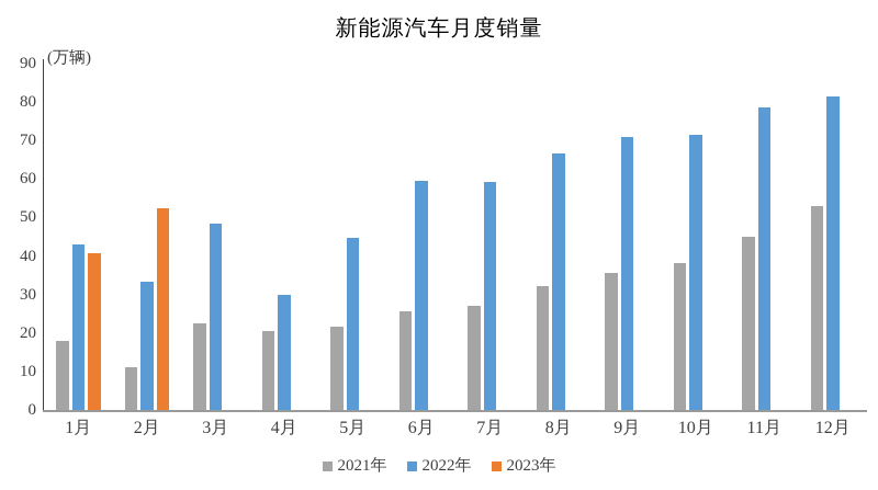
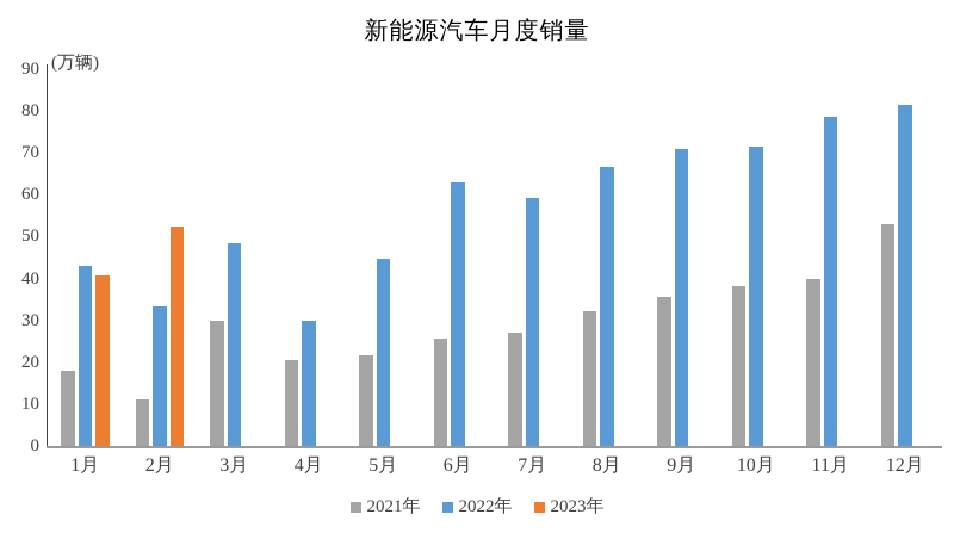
2021年/3月: 23 -> 30
2022年/6月: 60 -> 63
2021年/11月: 45 -> 40
